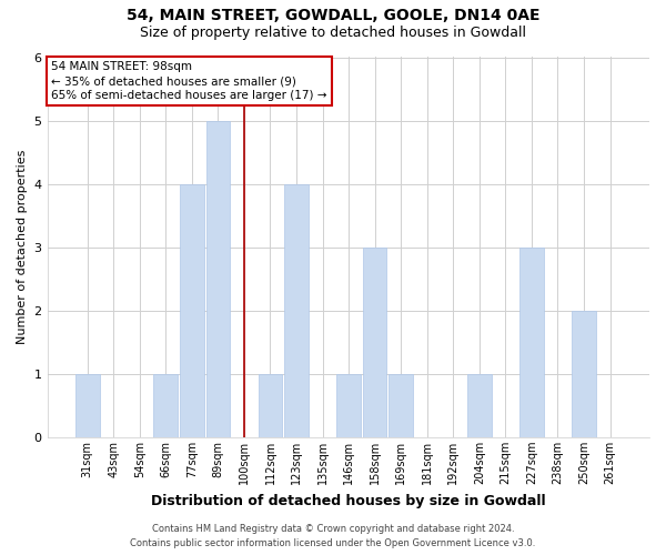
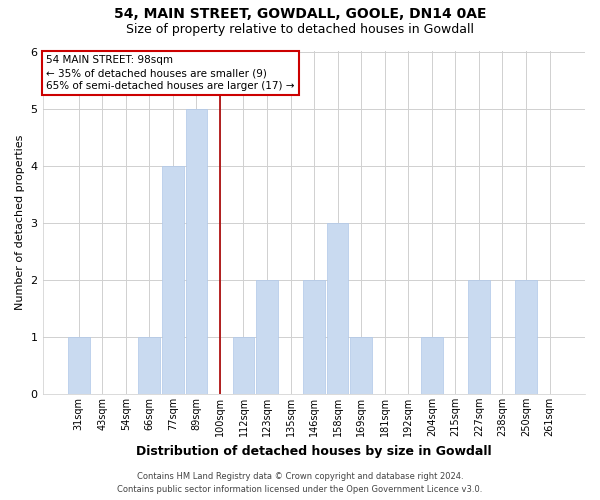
123sqm: 4 -> 2
146sqm: 1 -> 2
227sqm: 3 -> 2
